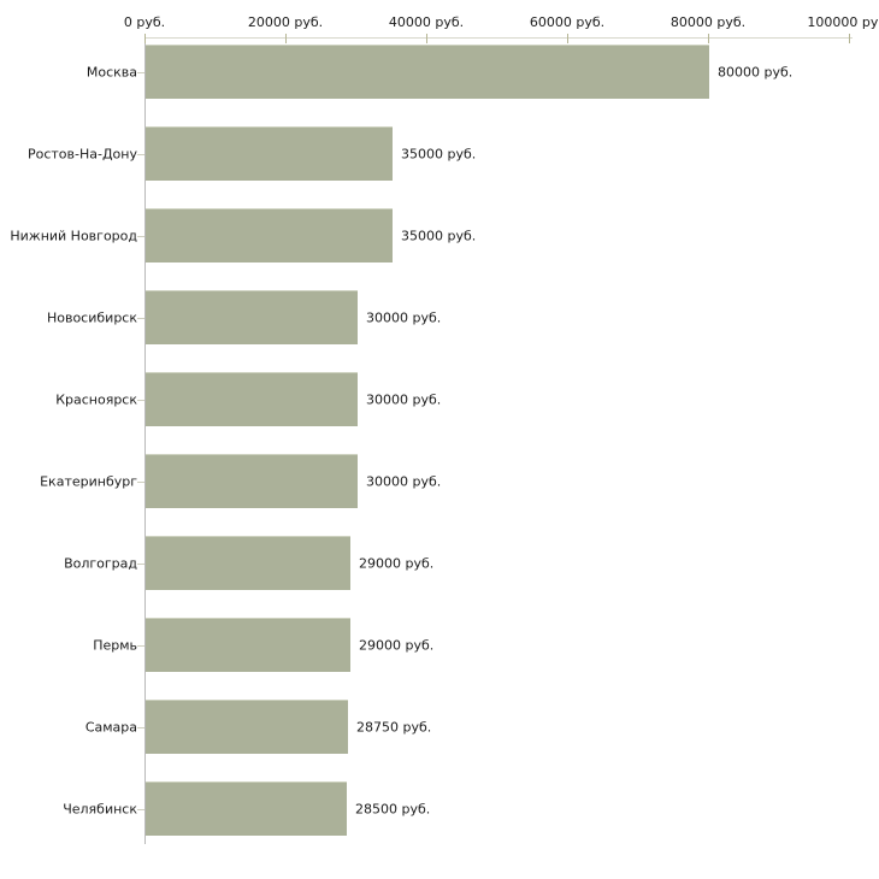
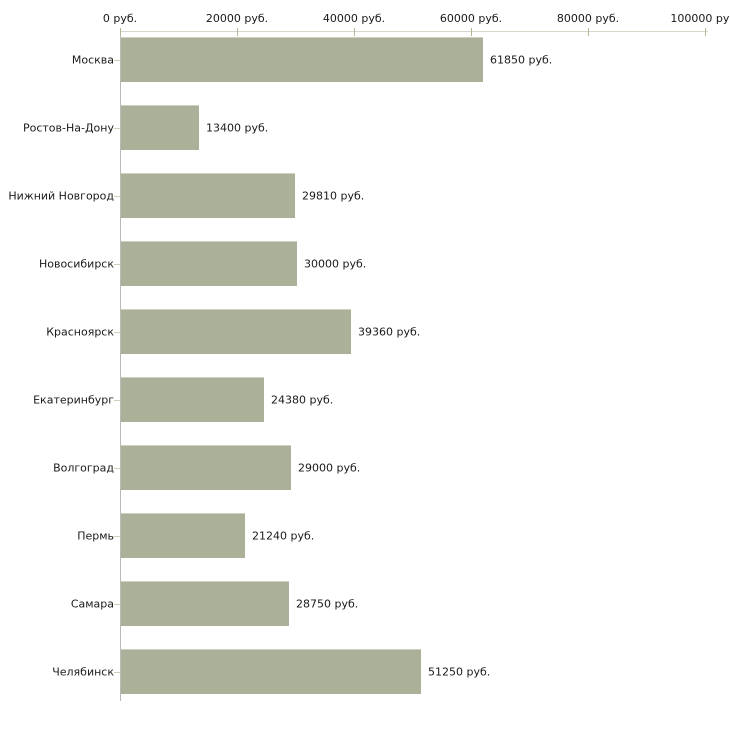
Москва: 80000 -> 61850
Ростов-На-Дону: 35000 -> 13400
Нижний Новгород: 35000 -> 29810
Красноярск: 30000 -> 39360
Екатеринбург: 30000 -> 24380
Пермь: 29000 -> 21240
Челябинск: 28500 -> 51250
